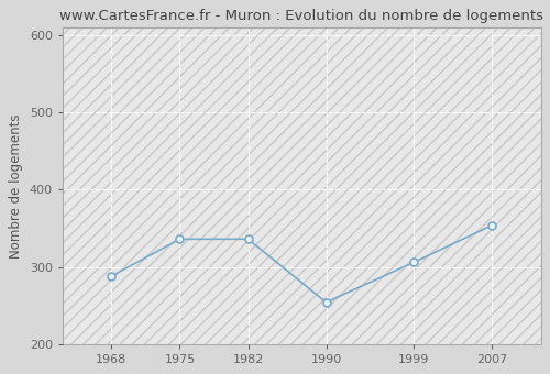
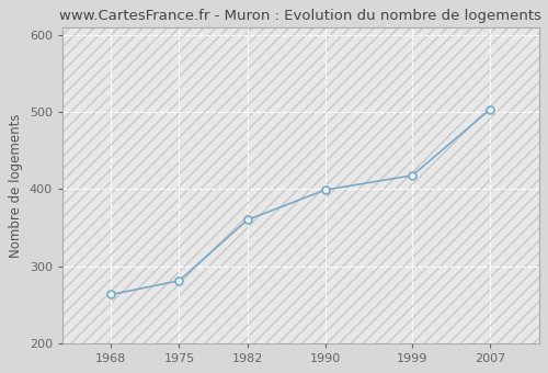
1968: 288 -> 263
1975: 336 -> 281
1982: 336 -> 360
1990: 254 -> 399
1999: 306 -> 418
2007: 354 -> 504
